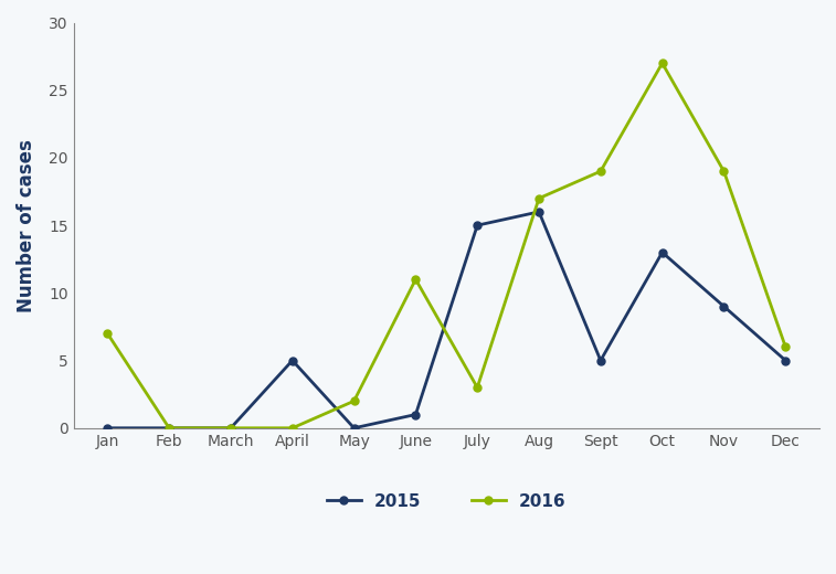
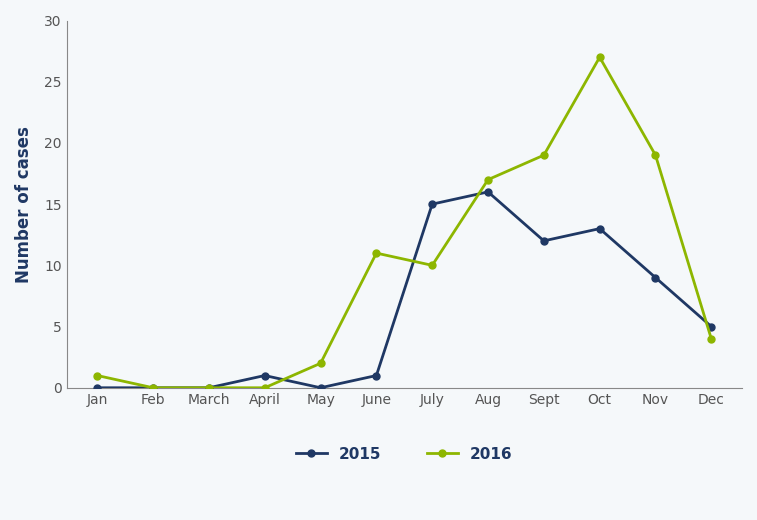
2016/Jan: 7 -> 1
2015/April: 5 -> 1
2016/July: 3 -> 10
2015/Sept: 5 -> 12
2016/Dec: 6 -> 4
